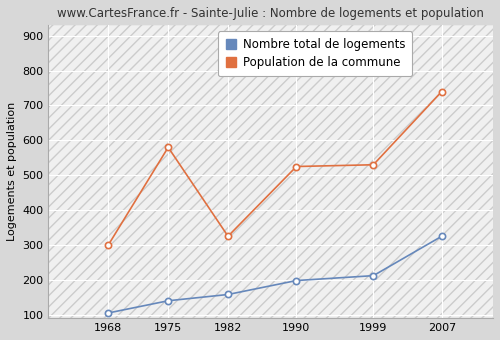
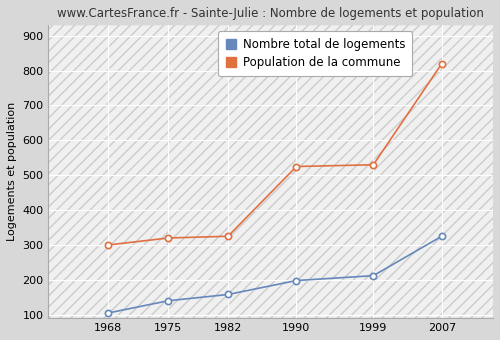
Population de la commune/1975: 580 -> 320
Population de la commune/2007: 740 -> 820
